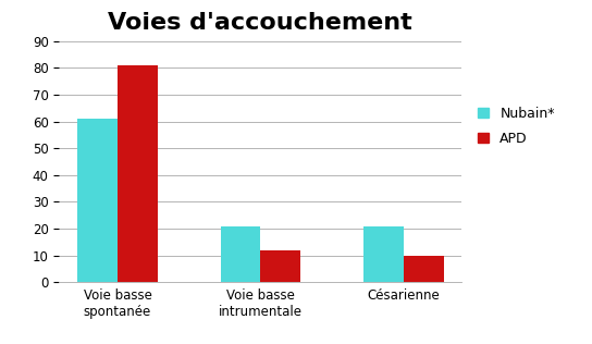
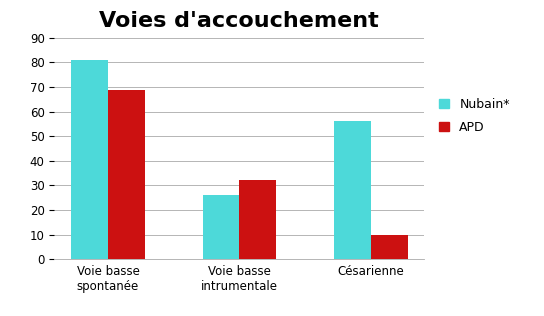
Nubain*/Voie basse spontanée: 61 -> 81
APD/Voie basse spontanée: 81 -> 69
Nubain*/Voie basse intrumentale: 21 -> 26
APD/Voie basse intrumentale: 12 -> 32
Nubain*/Césarienne: 21 -> 56
